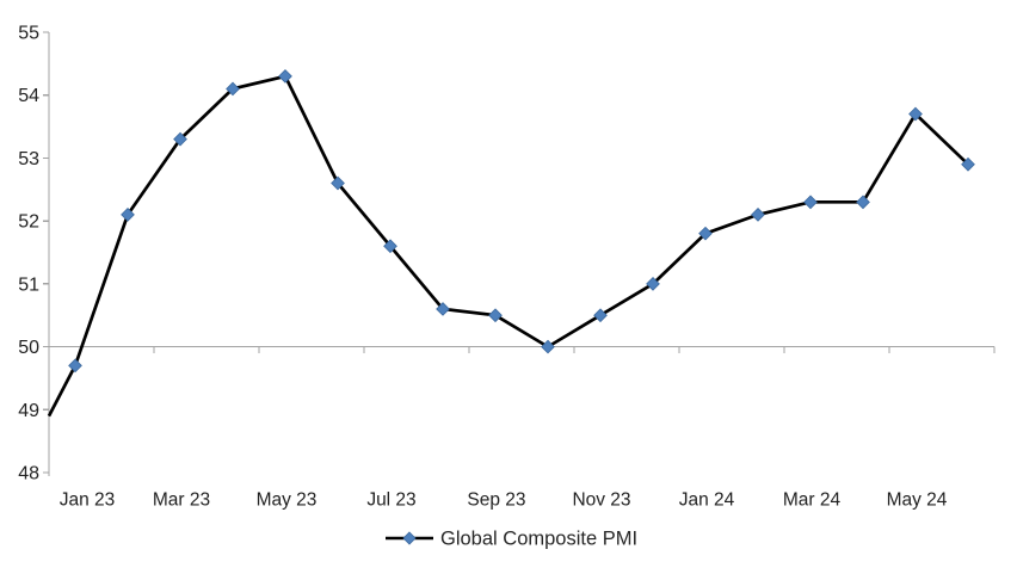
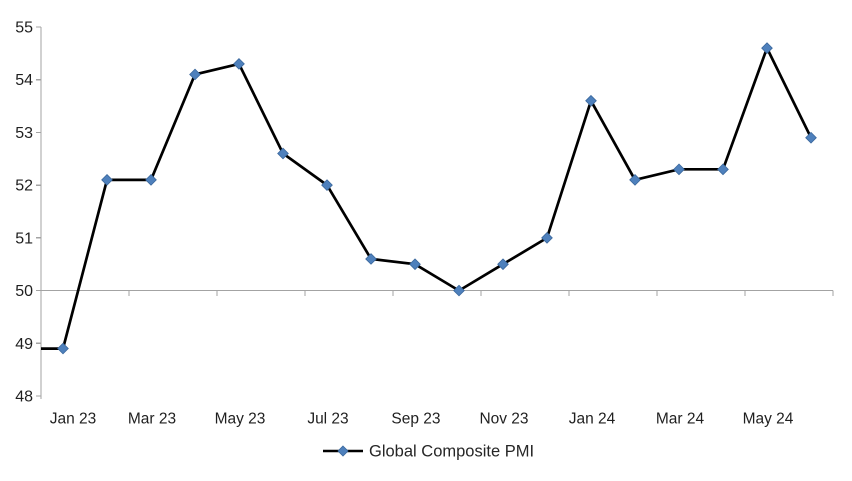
Jan 23: 49.7 -> 48.9
Mar 23: 53.3 -> 52.1
Jul 23: 51.6 -> 52.0
Jan 24: 51.8 -> 53.6
May 24: 53.7 -> 54.6
